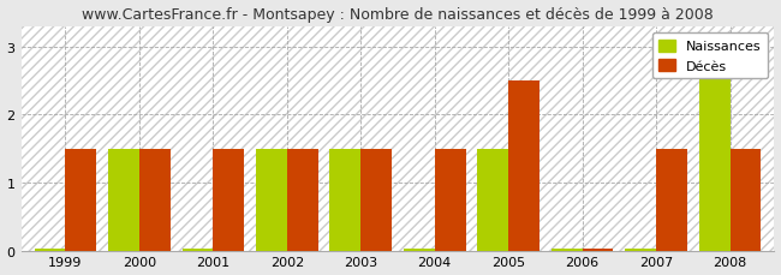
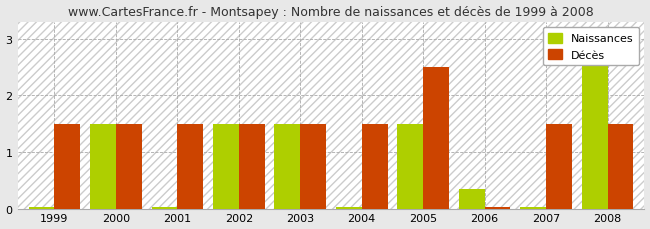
Naissances/2006: 0.02 -> 0.34
